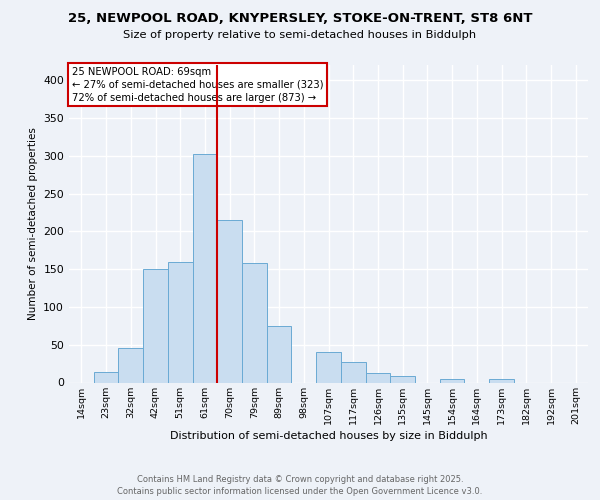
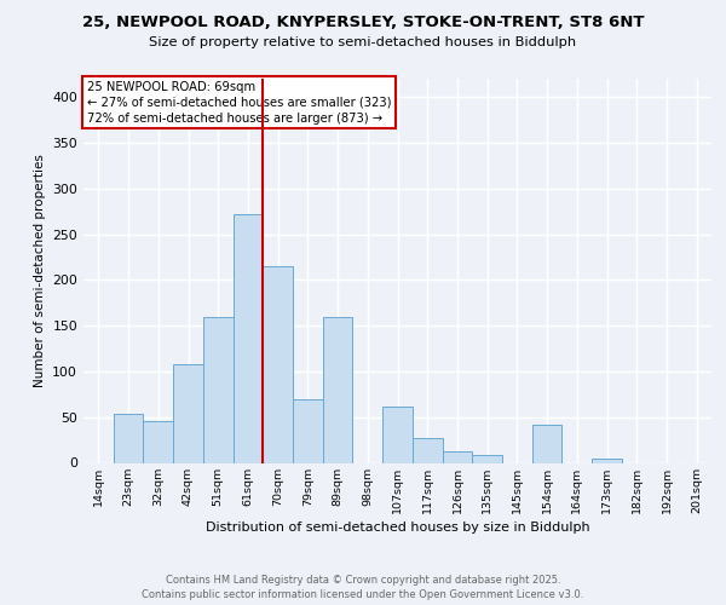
23sqm: 14 -> 54
42sqm: 150 -> 108
61sqm: 302 -> 272
79sqm: 158 -> 70
89sqm: 75 -> 160
107sqm: 40 -> 62
154sqm: 5 -> 42
